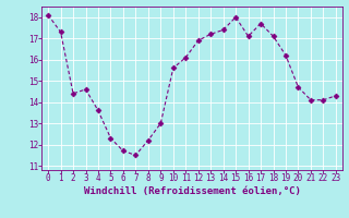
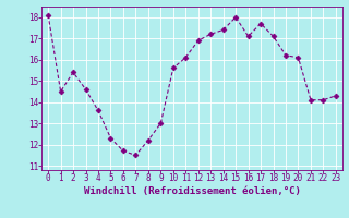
1: 17.3 -> 14.5
2: 14.4 -> 15.4
20: 14.7 -> 16.1
